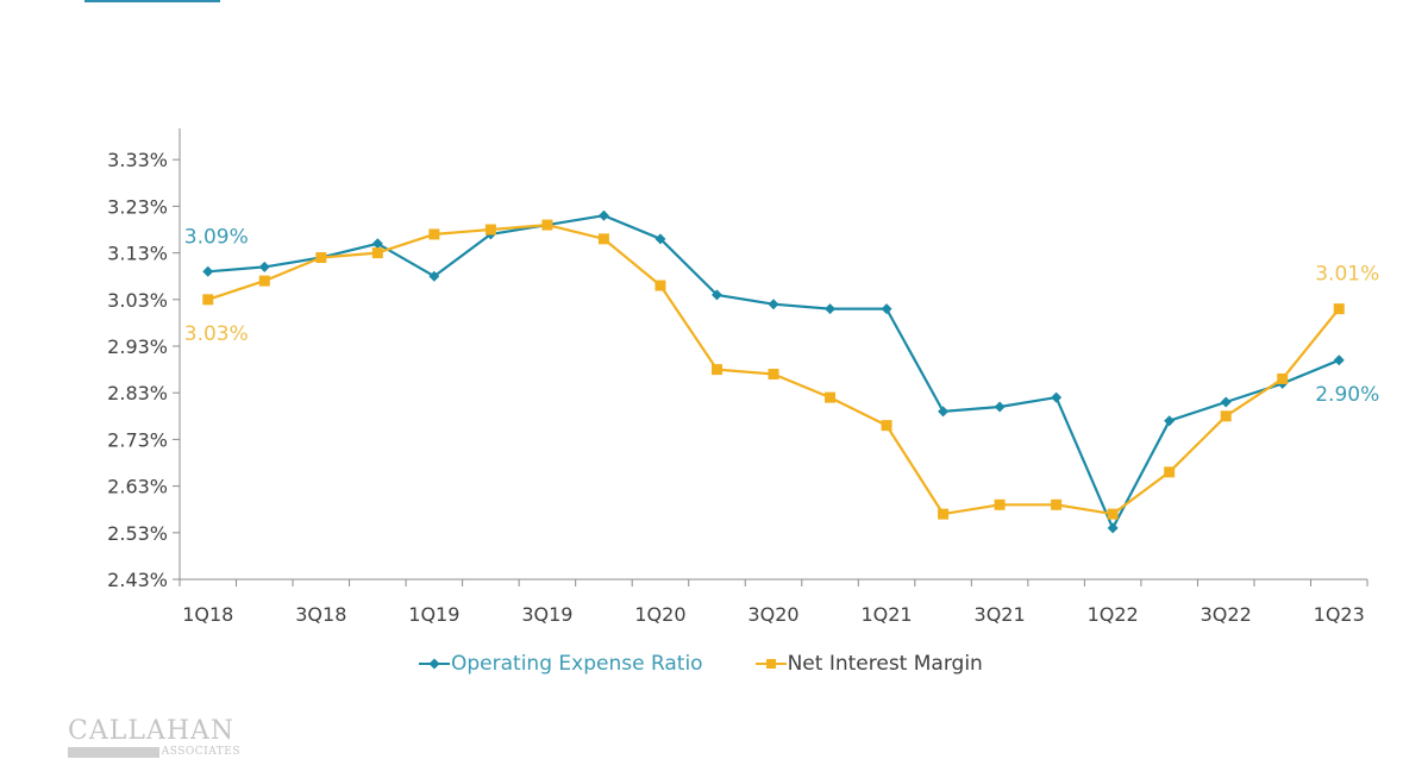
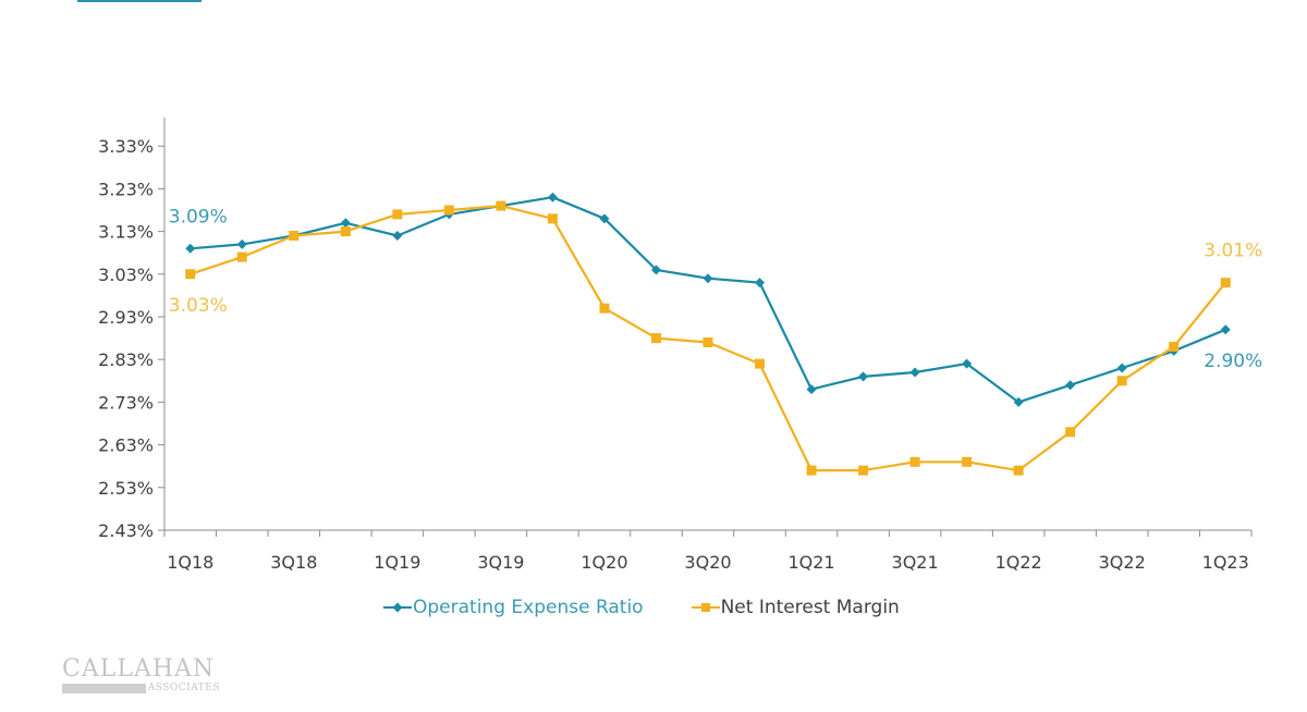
Operating Expense Ratio/1Q19: 3.08% -> 3.12%
Net Interest Margin/1Q20: 3.06% -> 2.95%
Operating Expense Ratio/1Q21: 3.01% -> 2.76%
Net Interest Margin/1Q21: 2.76% -> 2.57%
Operating Expense Ratio/1Q22: 2.54% -> 2.73%
